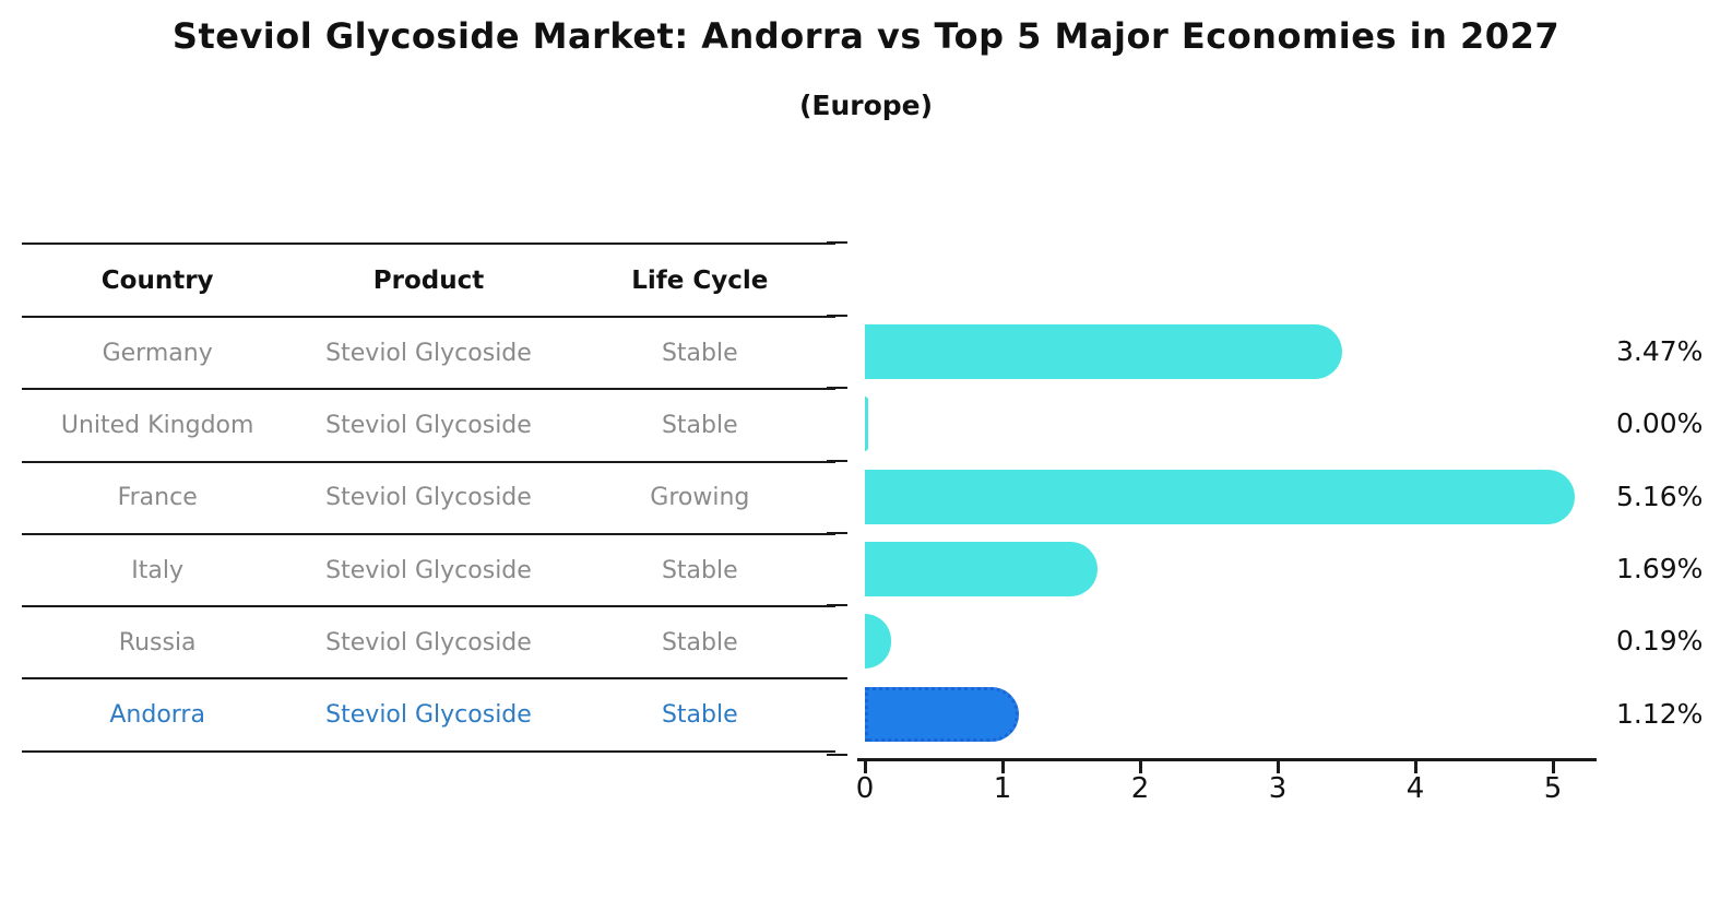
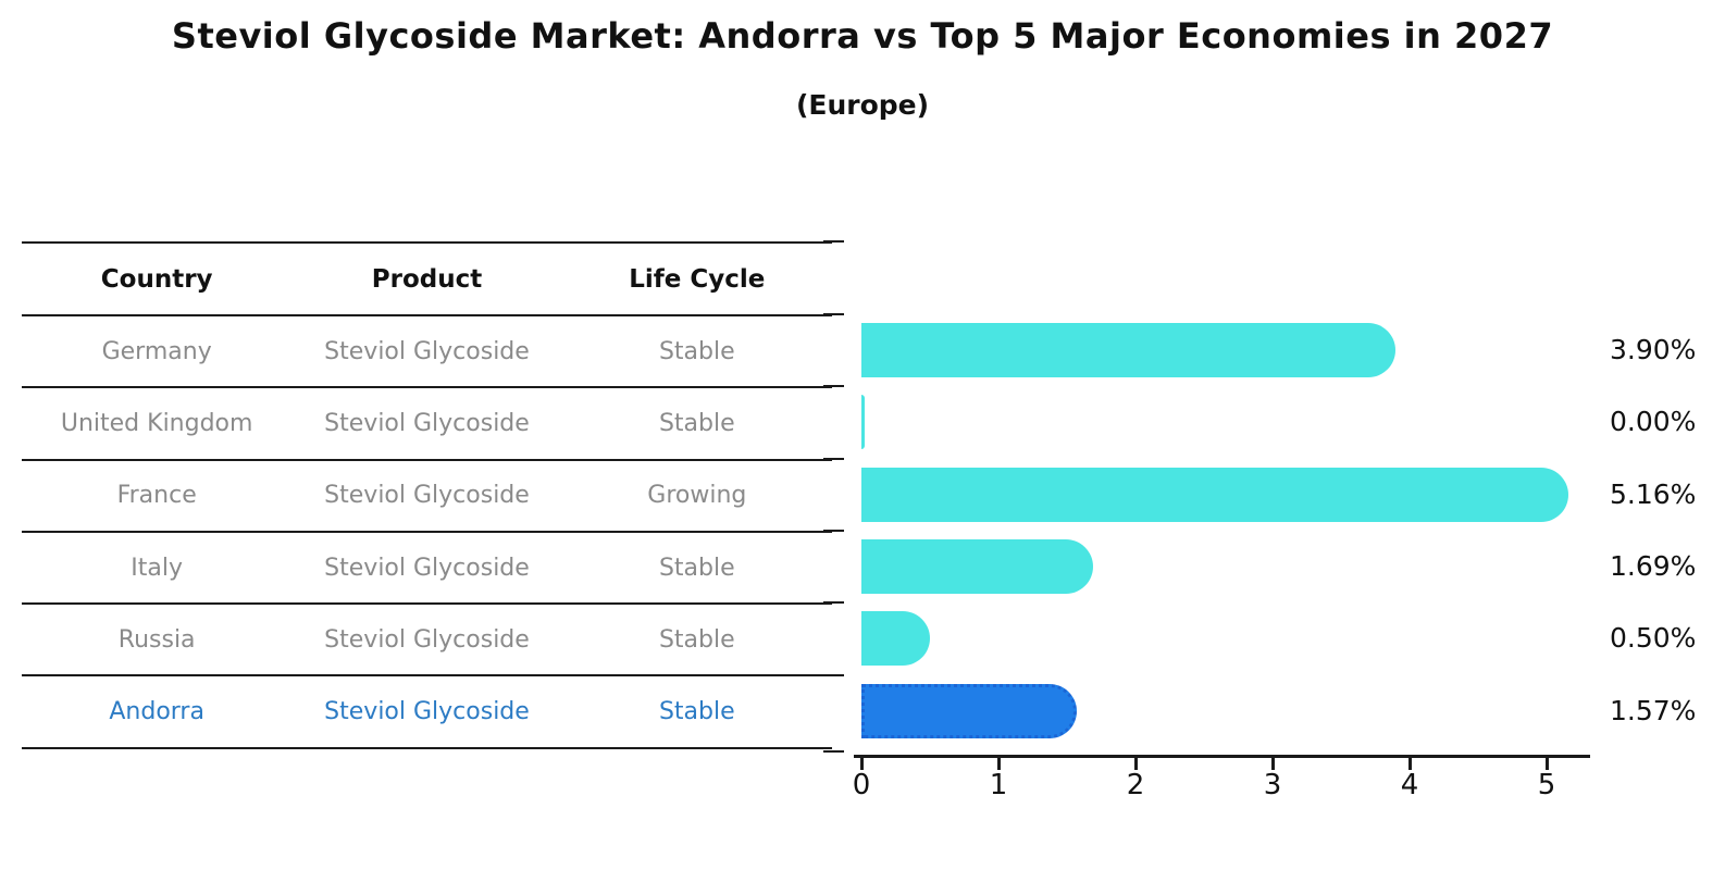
Germany: 3.47% -> 3.90%
Russia: 0.19% -> 0.50%
Andorra: 1.12% -> 1.57%
